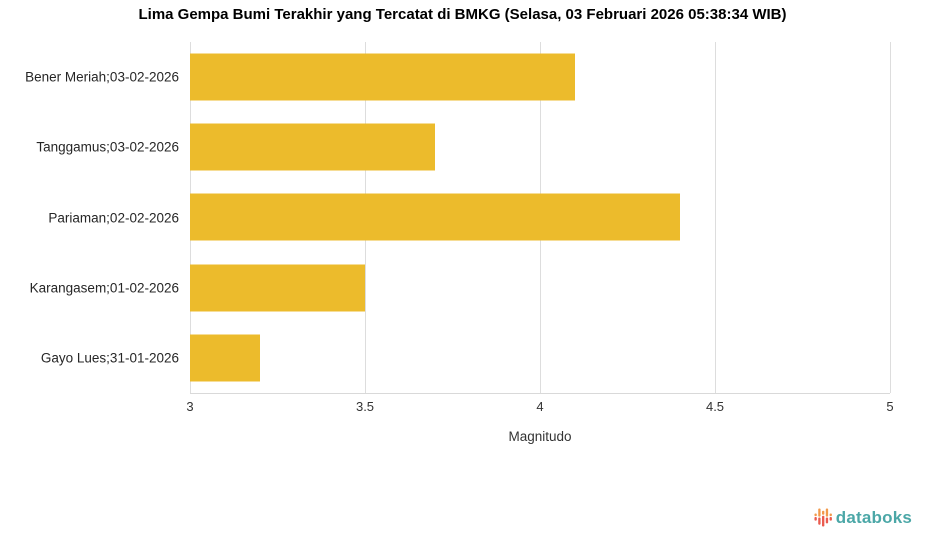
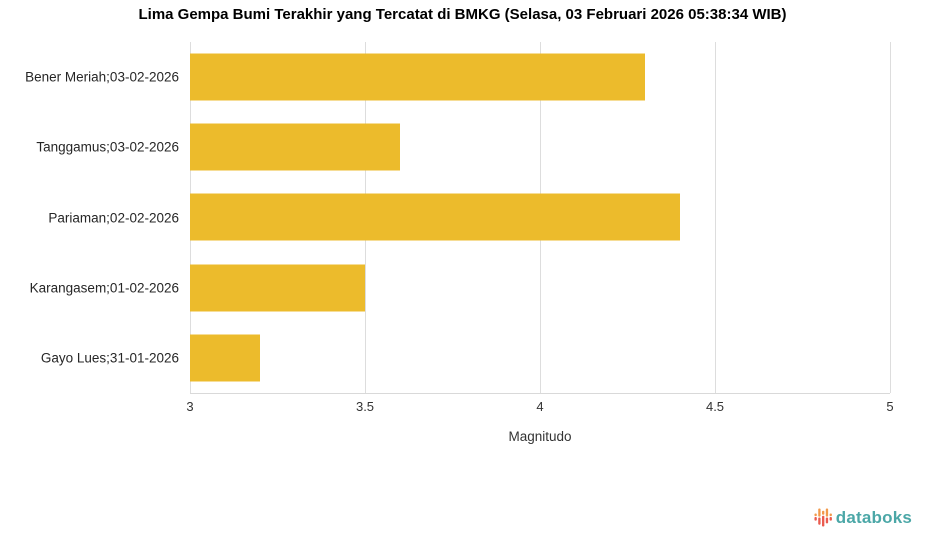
Bener Meriah;03-02-2026: 4.1 -> 4.3
Tanggamus;03-02-2026: 3.7 -> 3.6
